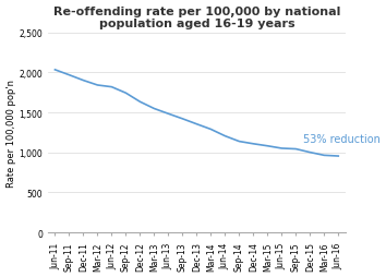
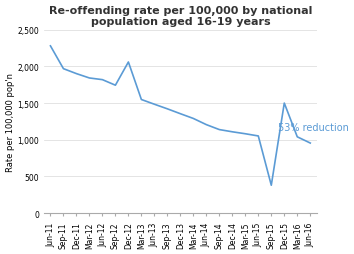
Jun-11: 2,030 -> 2,280
Dec-12: 1,630 -> 2,060
Sep-15: 1,040 -> 380
Dec-15: 1,000 -> 1,500
Mar-16: 960 -> 1,040
